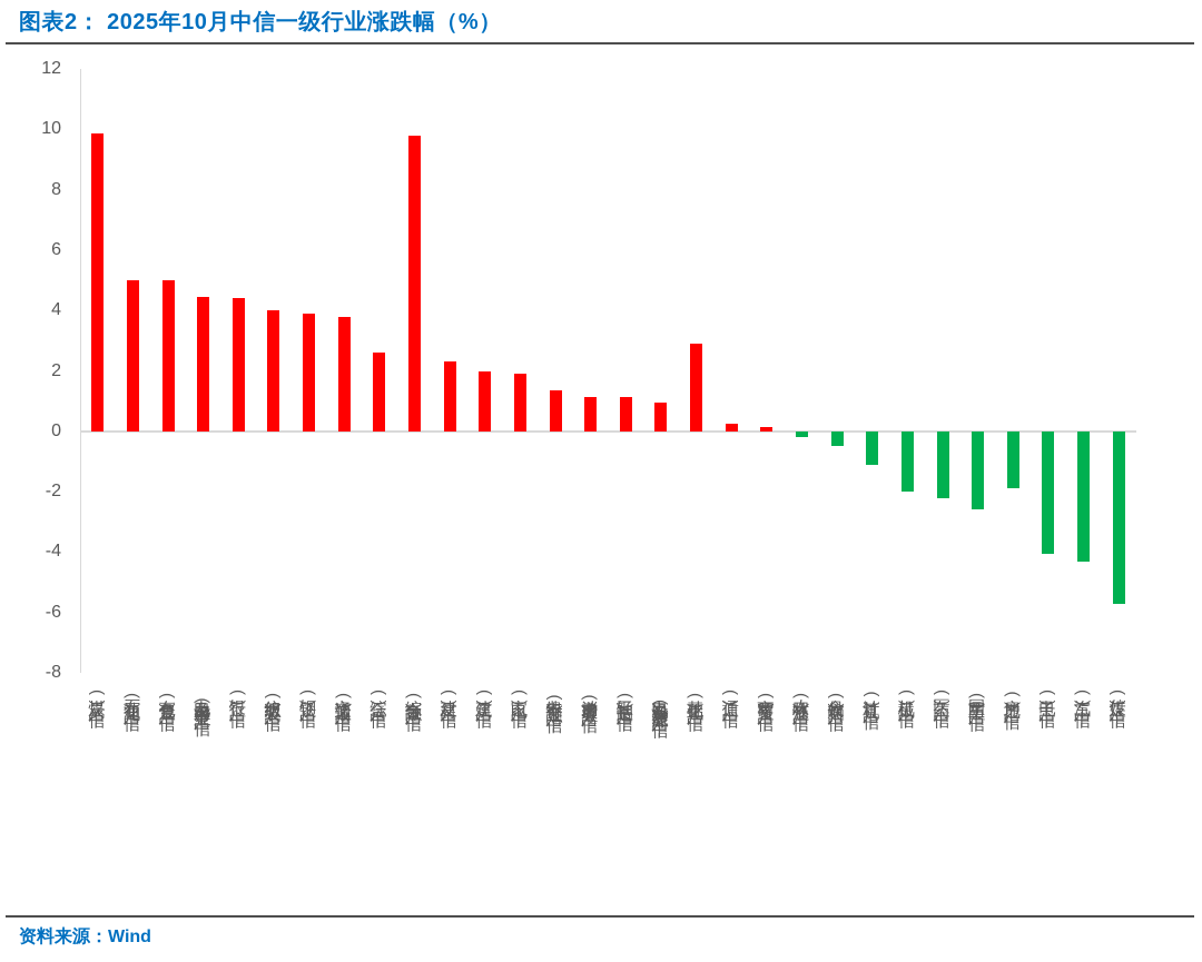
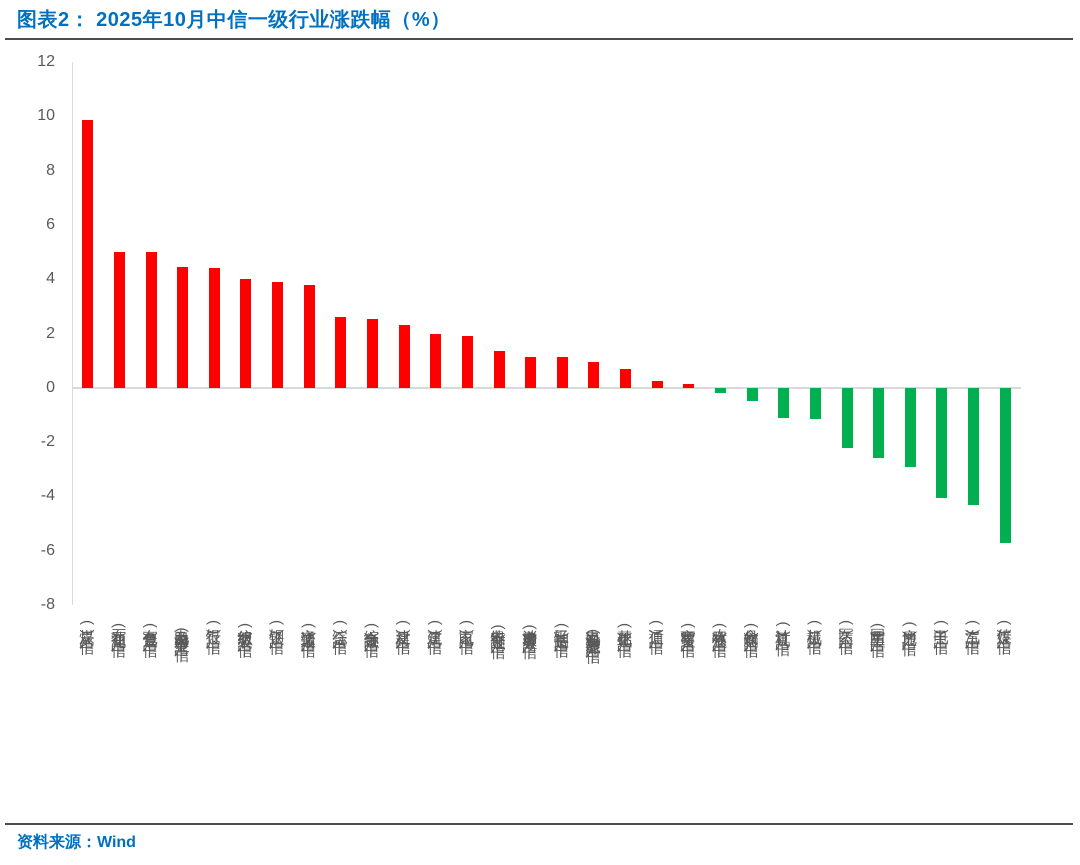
综合金融(中信): 9.8 -> 2.5
基础化工(中信): 2.9 -> 0.7
机械(中信): -2.0 -> -1.1
房地产(中信): -1.9 -> -2.9
